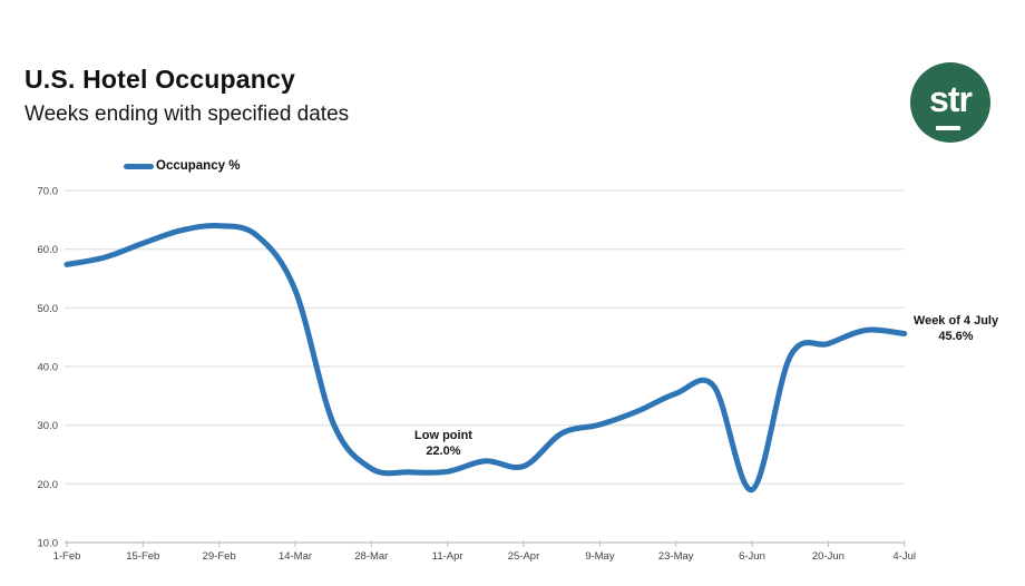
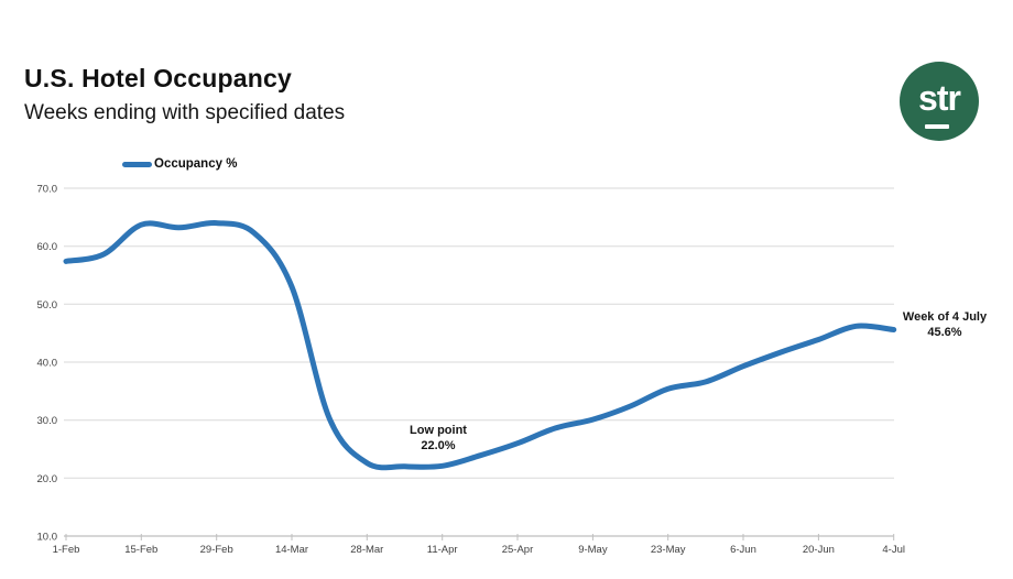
15-Feb: 61 -> 64
25-Apr: 23 -> 26
6-Jun: 19 -> 39
